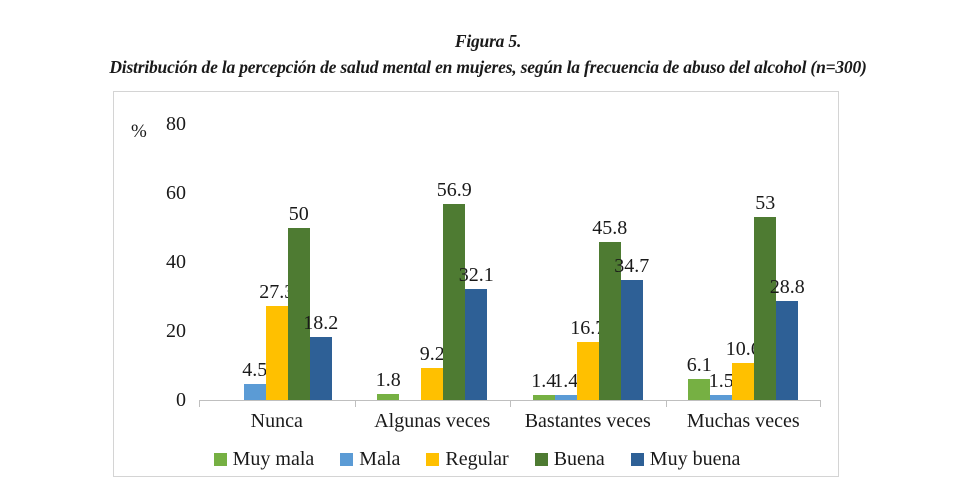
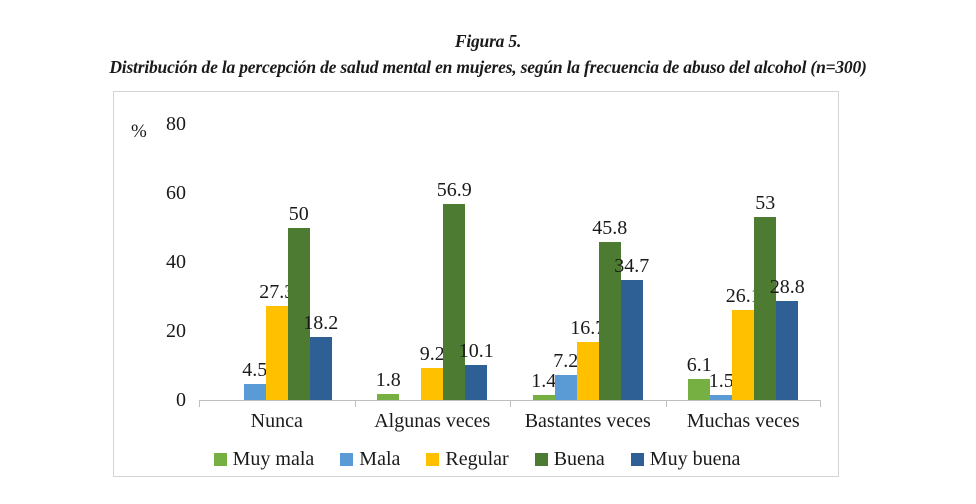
Muy buena/Algunas veces: 32.1 -> 10.1
Mala/Bastantes veces: 1.4 -> 7.2
Regular/Muchas veces: 10.6 -> 26.1
